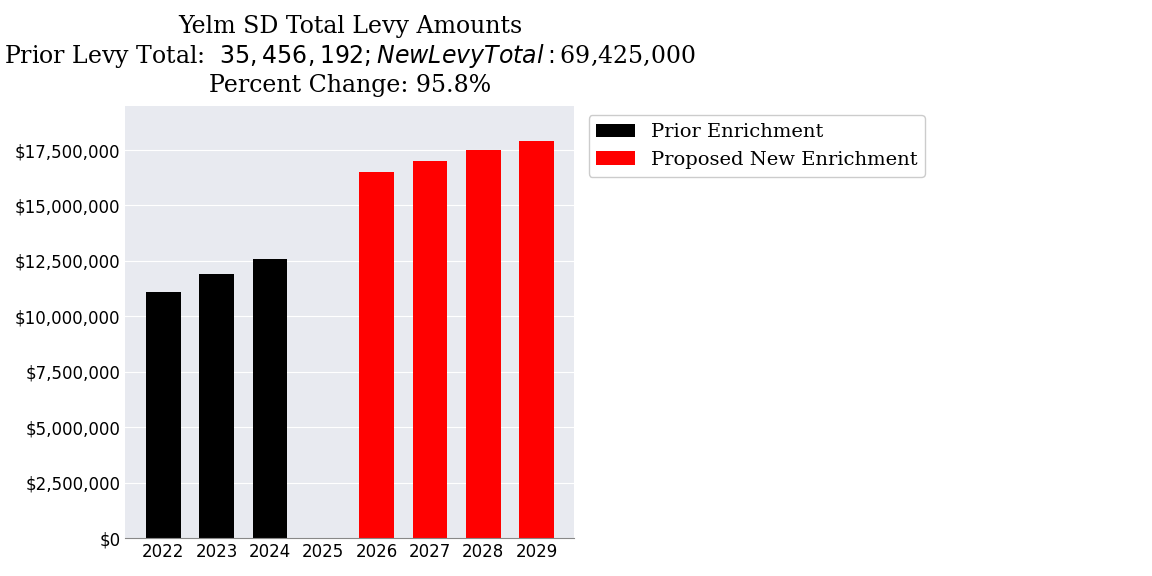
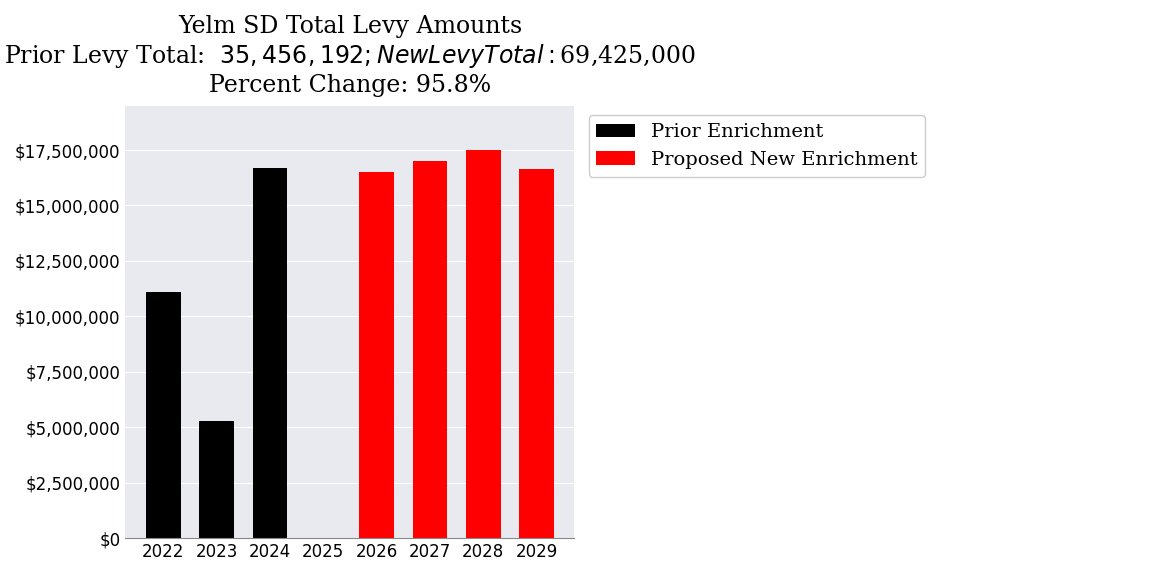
2023: $11,900,000 -> $5,300,000
2024: $12,600,000 -> $16,700,000
2029: $17,920,000 -> $16,650,000
